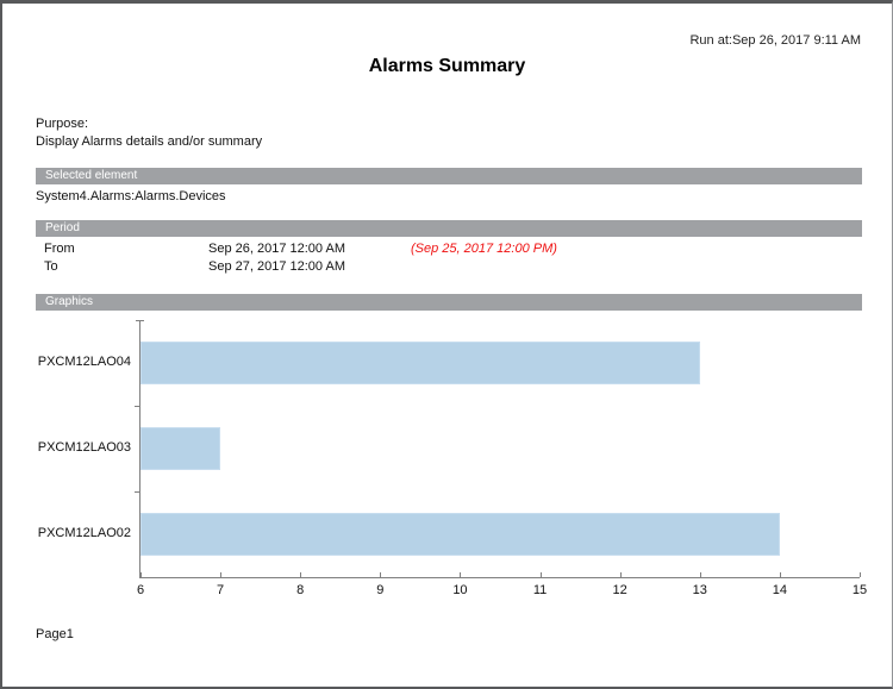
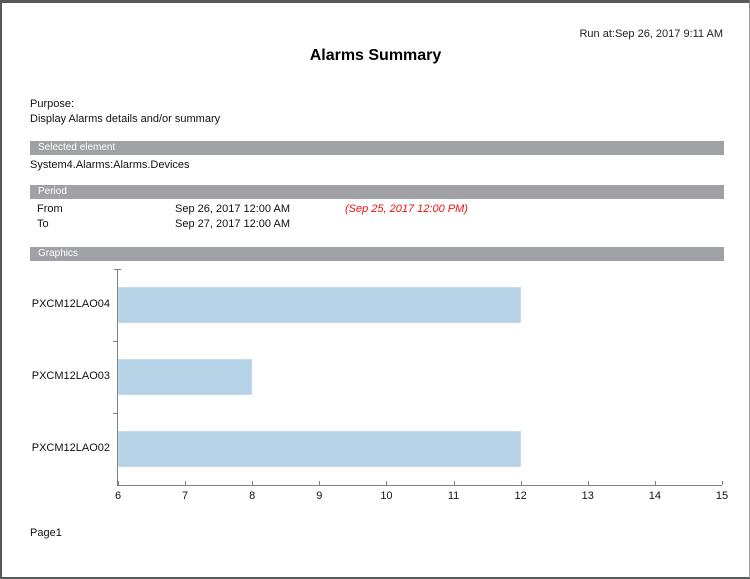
PXCM12LAO04: 13 -> 12
PXCM12LAO03: 7 -> 8
PXCM12LAO02: 14 -> 12
